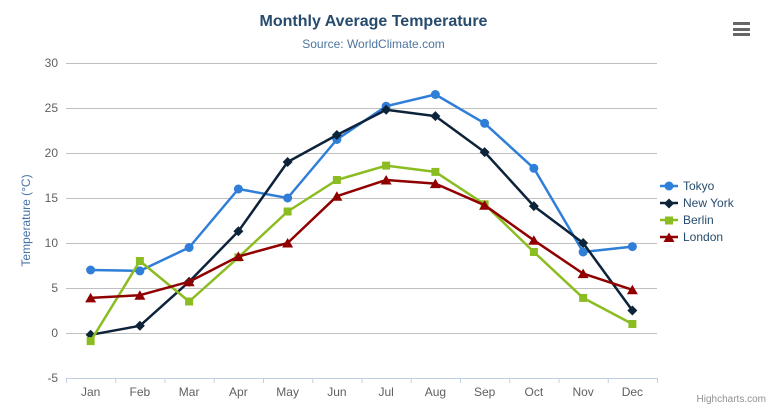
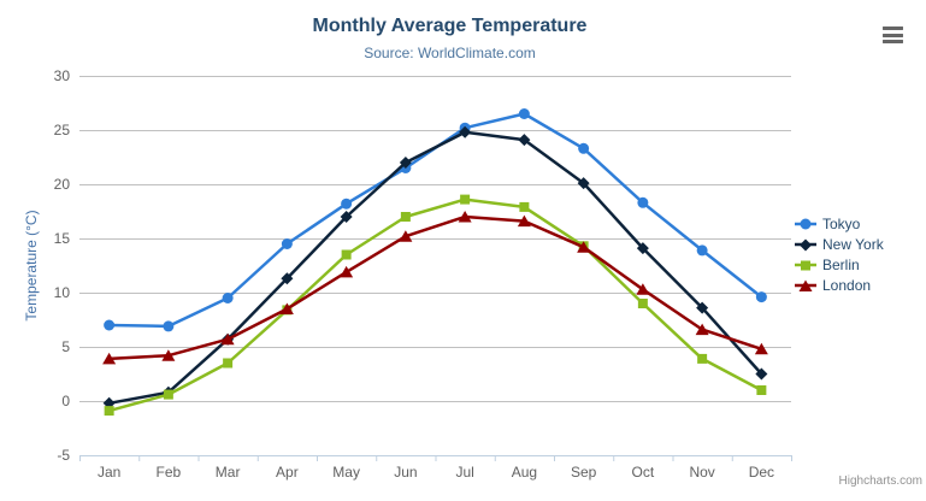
Berlin/Feb: 8 -> 1
Tokyo/Apr: 16 -> 14
Tokyo/May: 15 -> 18
New York/May: 19 -> 17
London/May: 10 -> 12
Tokyo/Nov: 9 -> 14
New York/Nov: 10 -> 9
